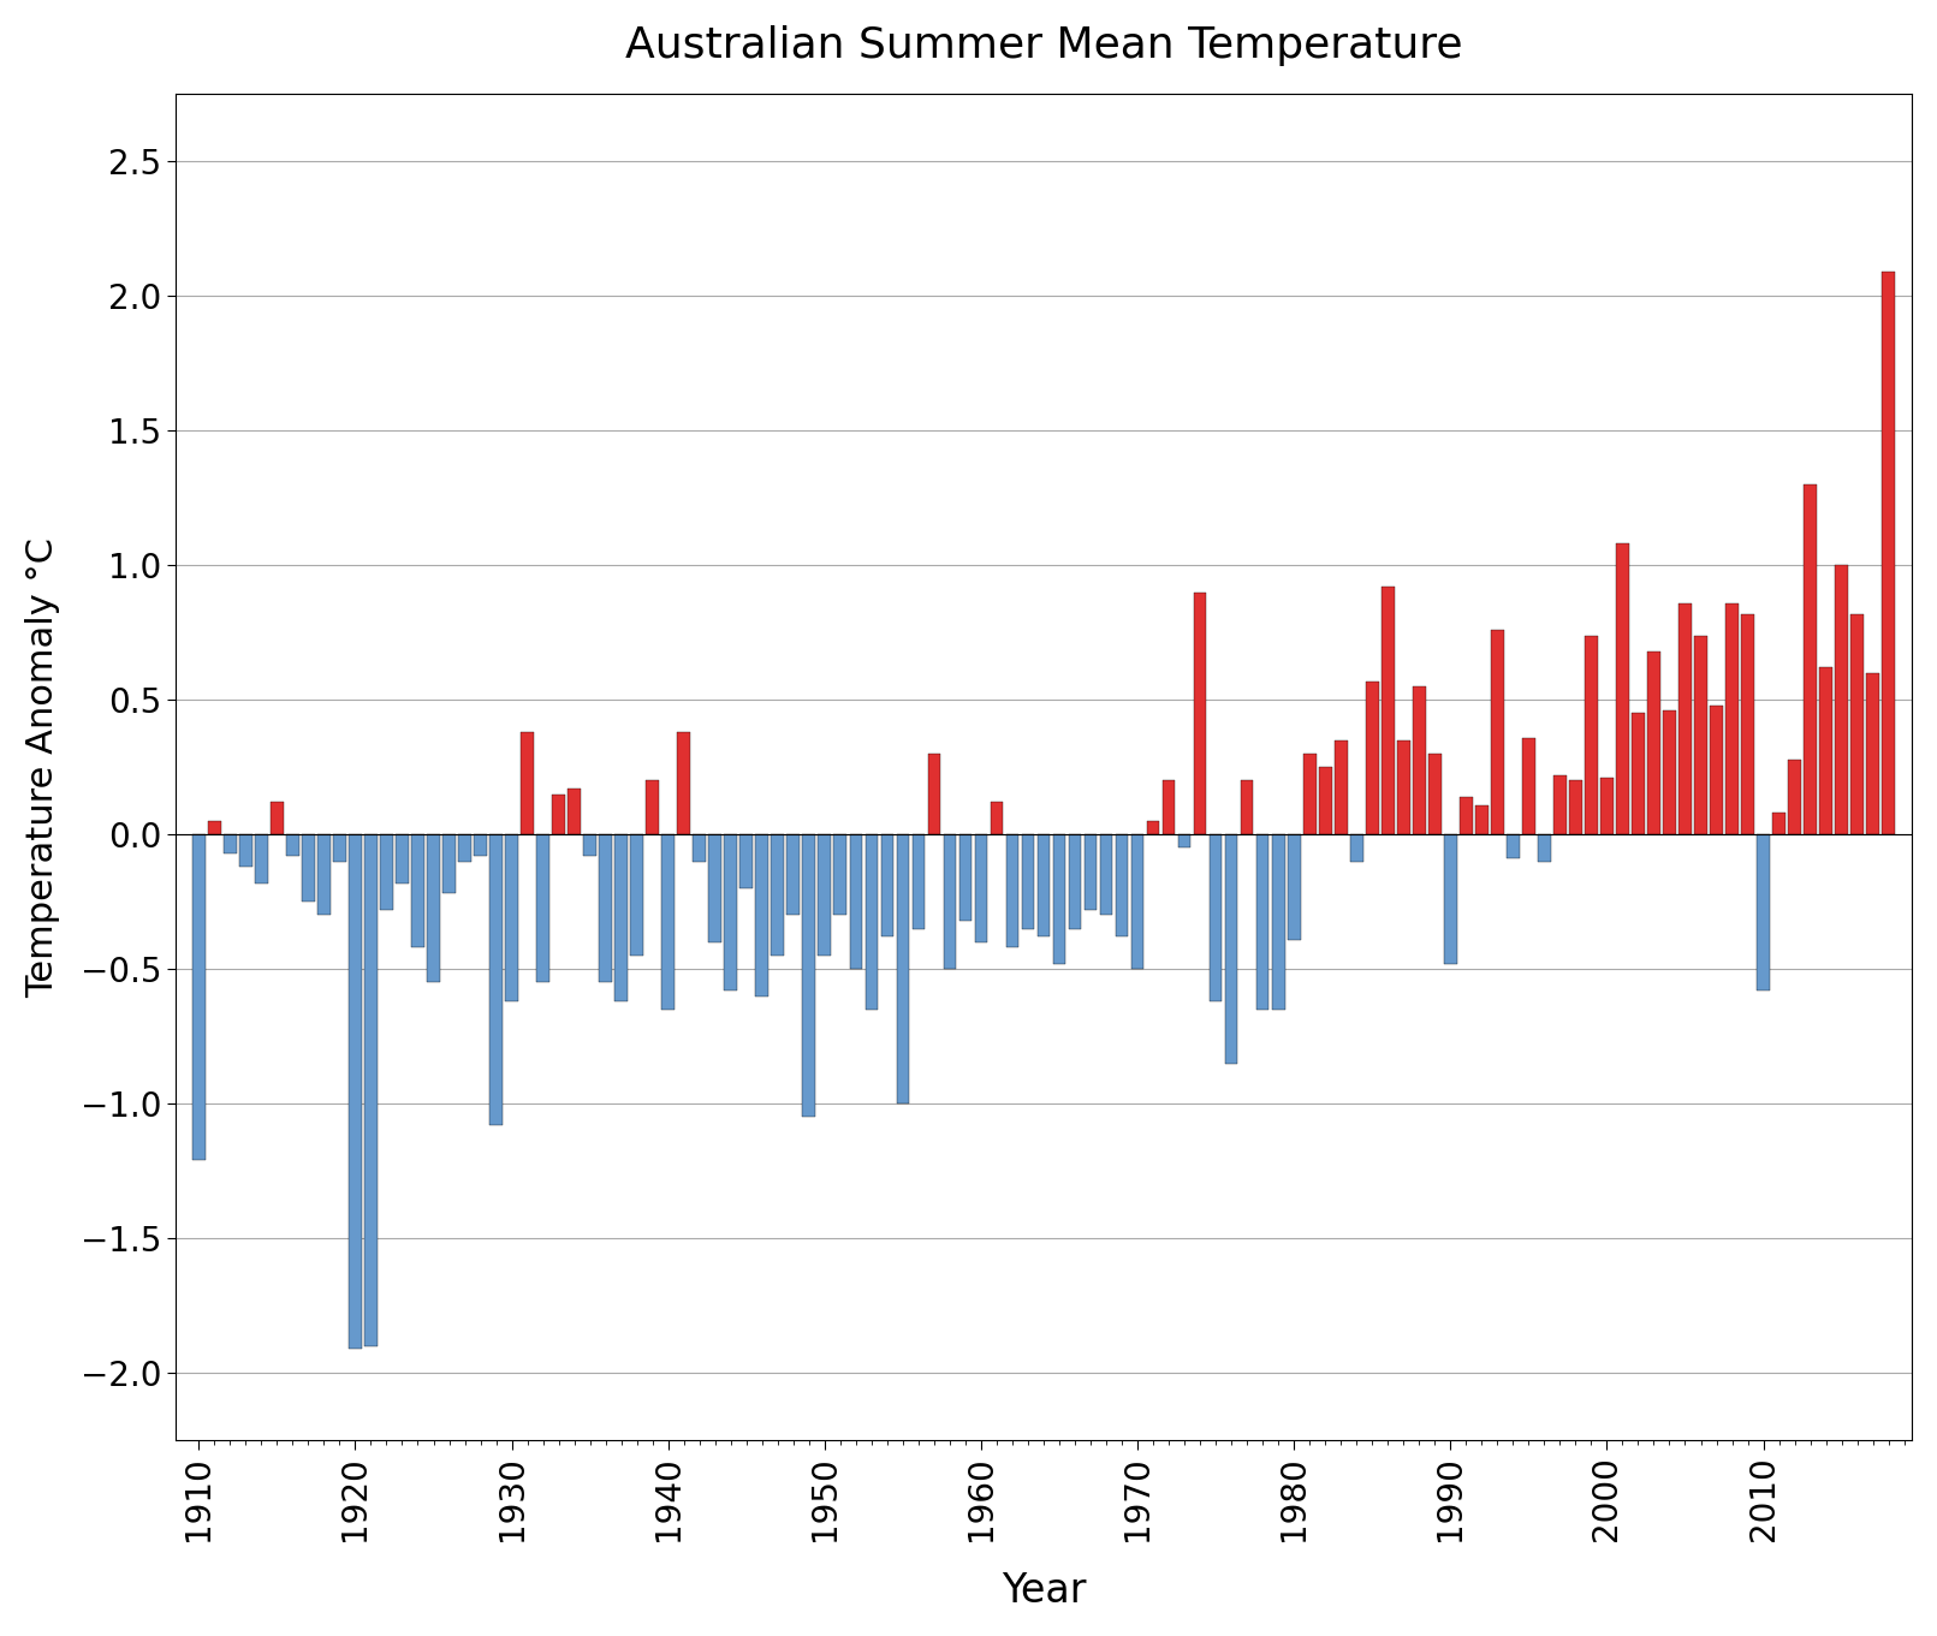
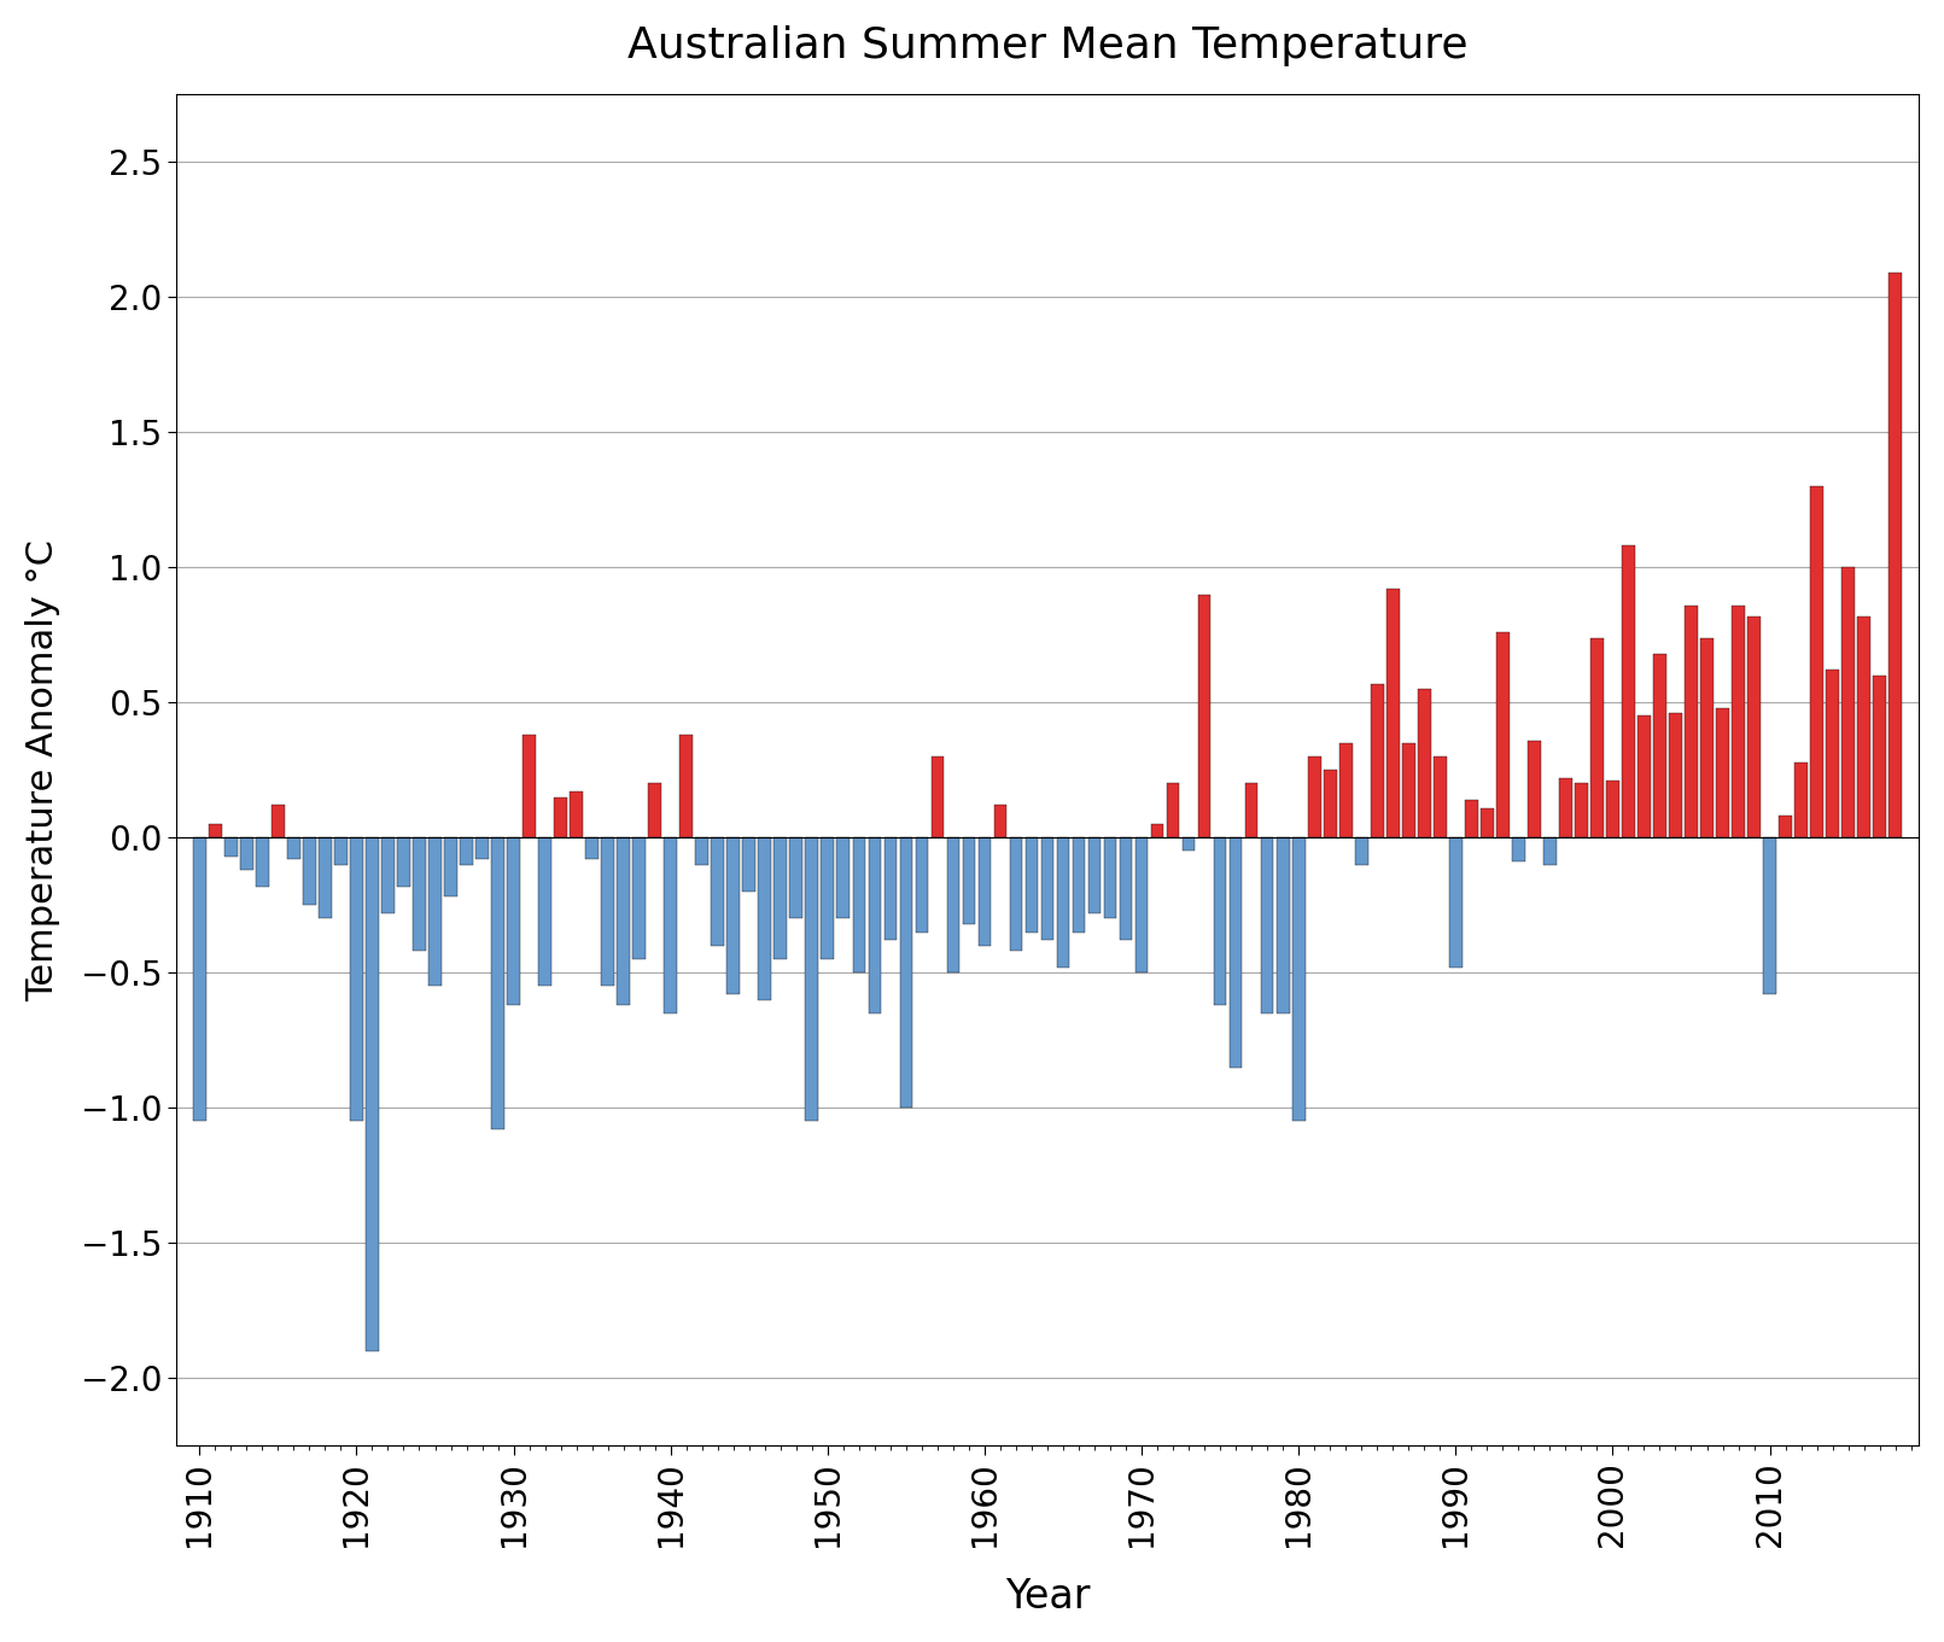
1910: -1.21 -> -1.05
1920: -1.91 -> -1.05
1980: -0.39 -> -1.05
